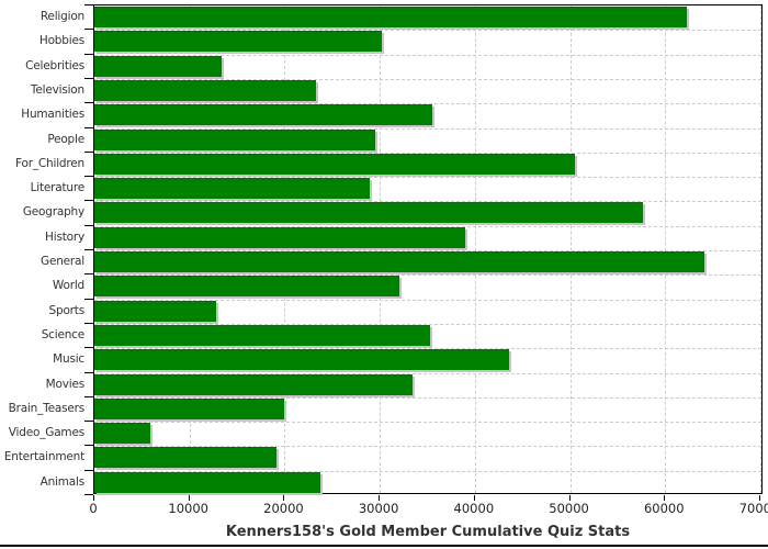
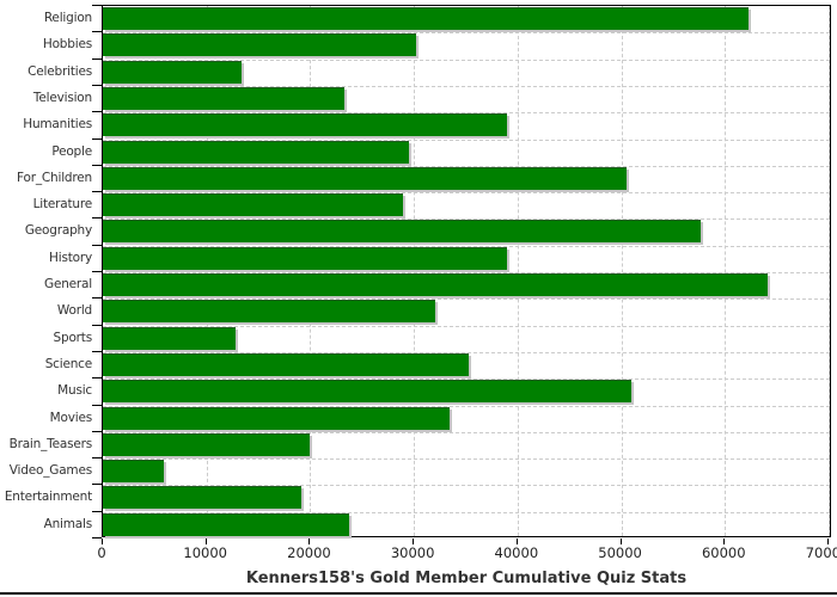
Humanities: 36000 -> 39000
Music: 44000 -> 51000
